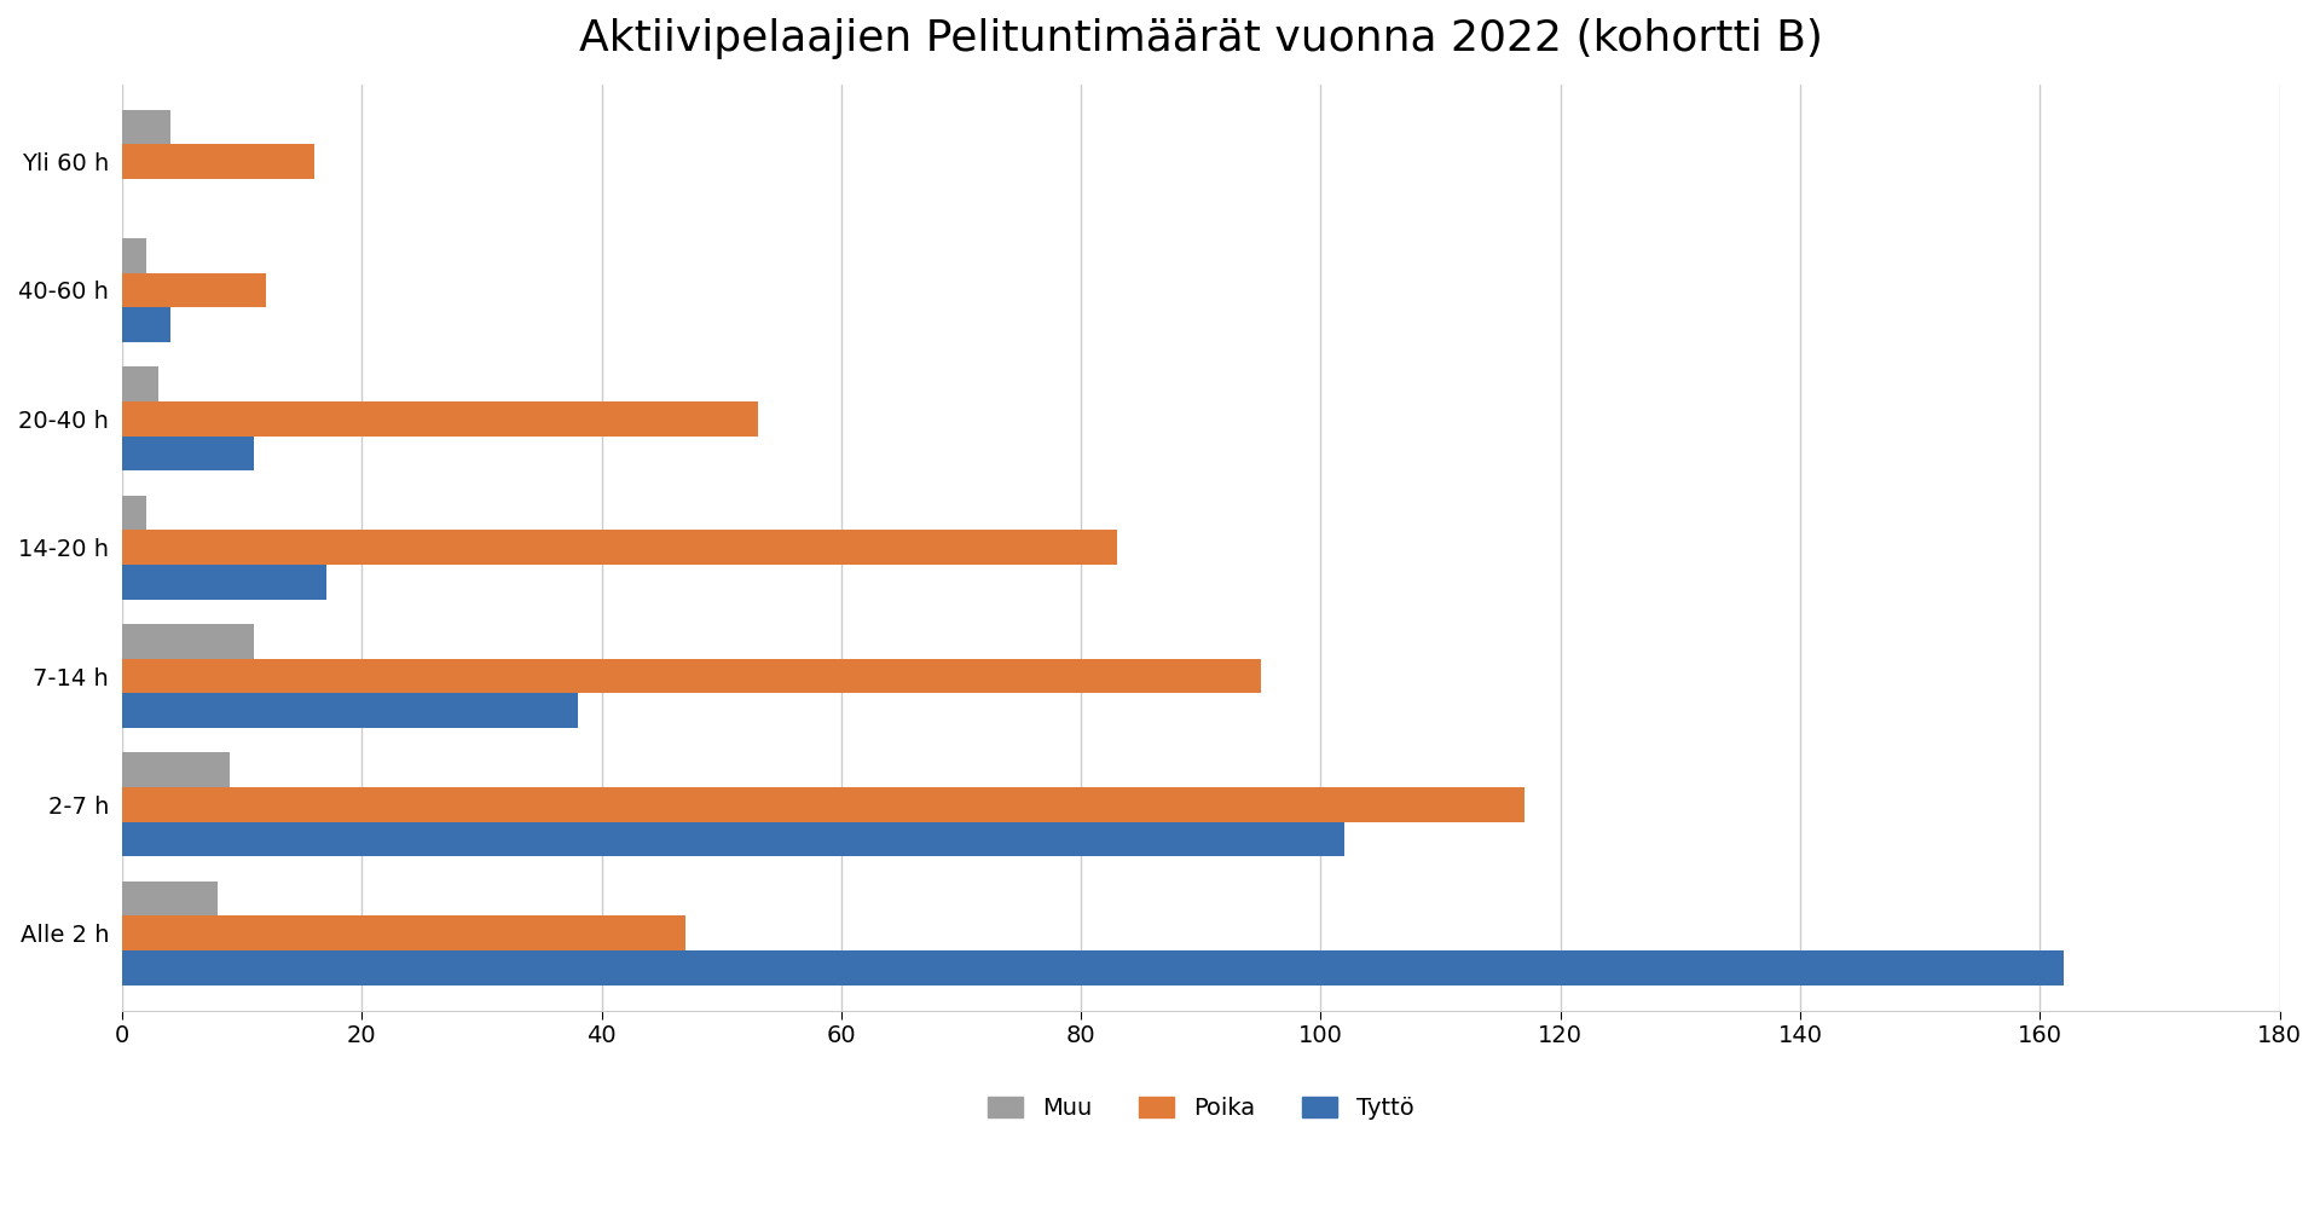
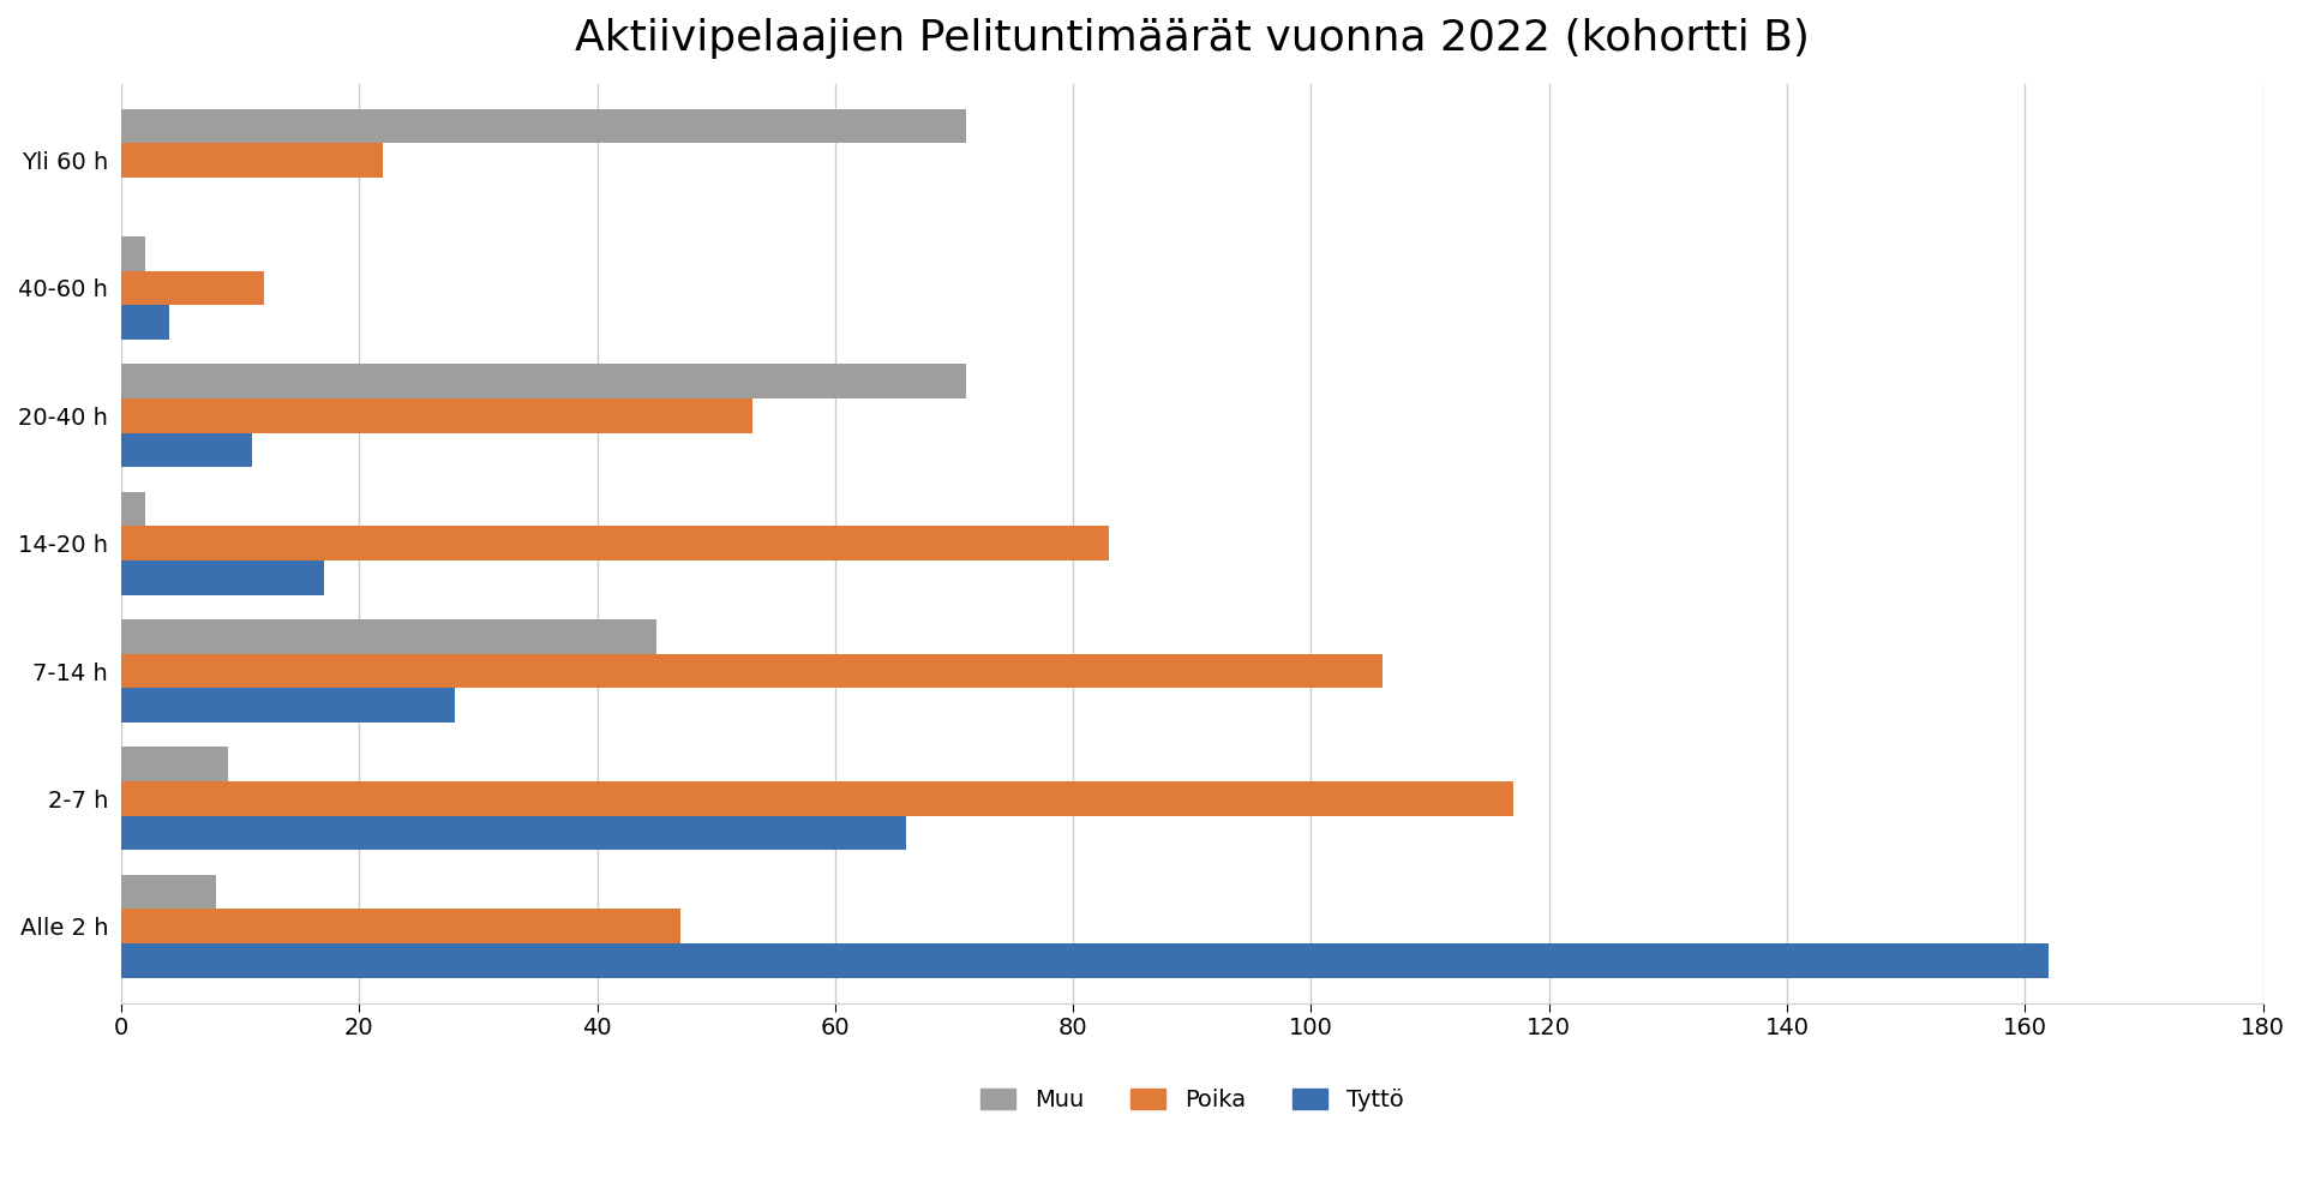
Muu/Yli 60 h: 4 -> 71
Poika/Yli 60 h: 16 -> 22
Muu/20-40 h: 3 -> 71
Muu/7-14 h: 11 -> 45
Poika/7-14 h: 95 -> 106
Tyttö/7-14 h: 38 -> 28
Tyttö/2-7 h: 102 -> 66
